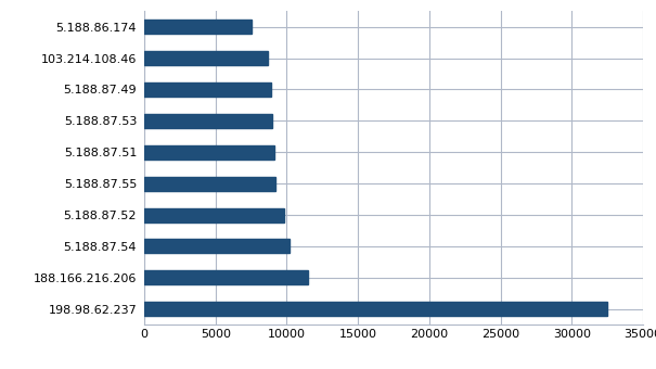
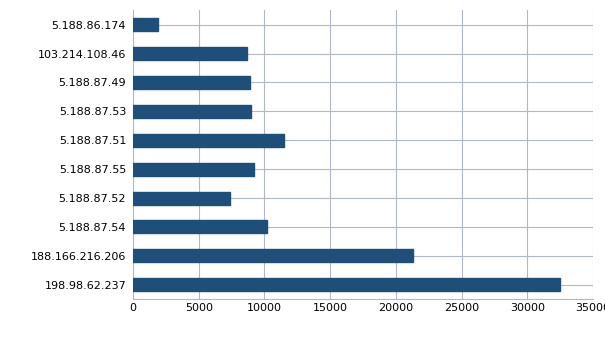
5.188.86.174: 7500 -> 1900
5.188.87.51: 9100 -> 11500
5.188.87.52: 9800 -> 7400
188.166.216.206: 11500 -> 21300
